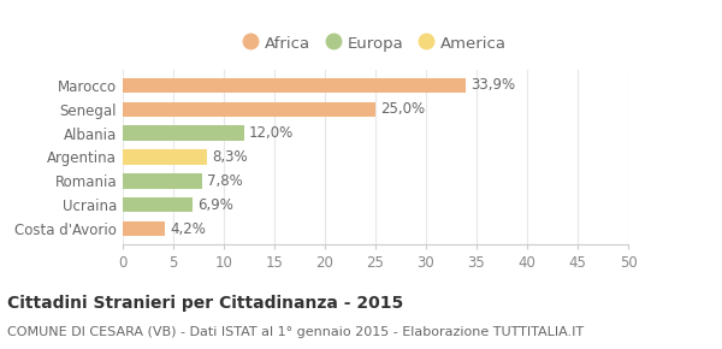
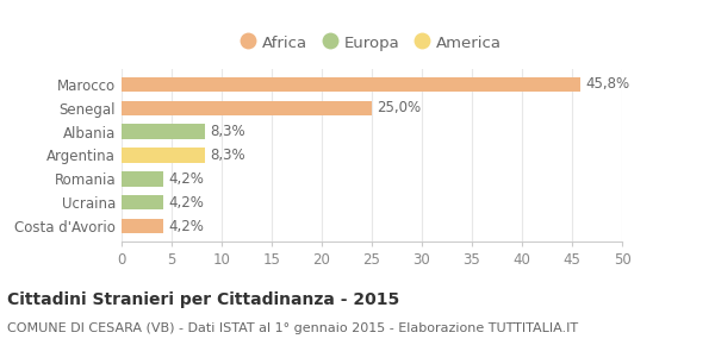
Marocco: 33,9% -> 45,8%
Albania: 12,0% -> 8,3%
Romania: 7,8% -> 4,2%
Ucraina: 6,9% -> 4,2%
